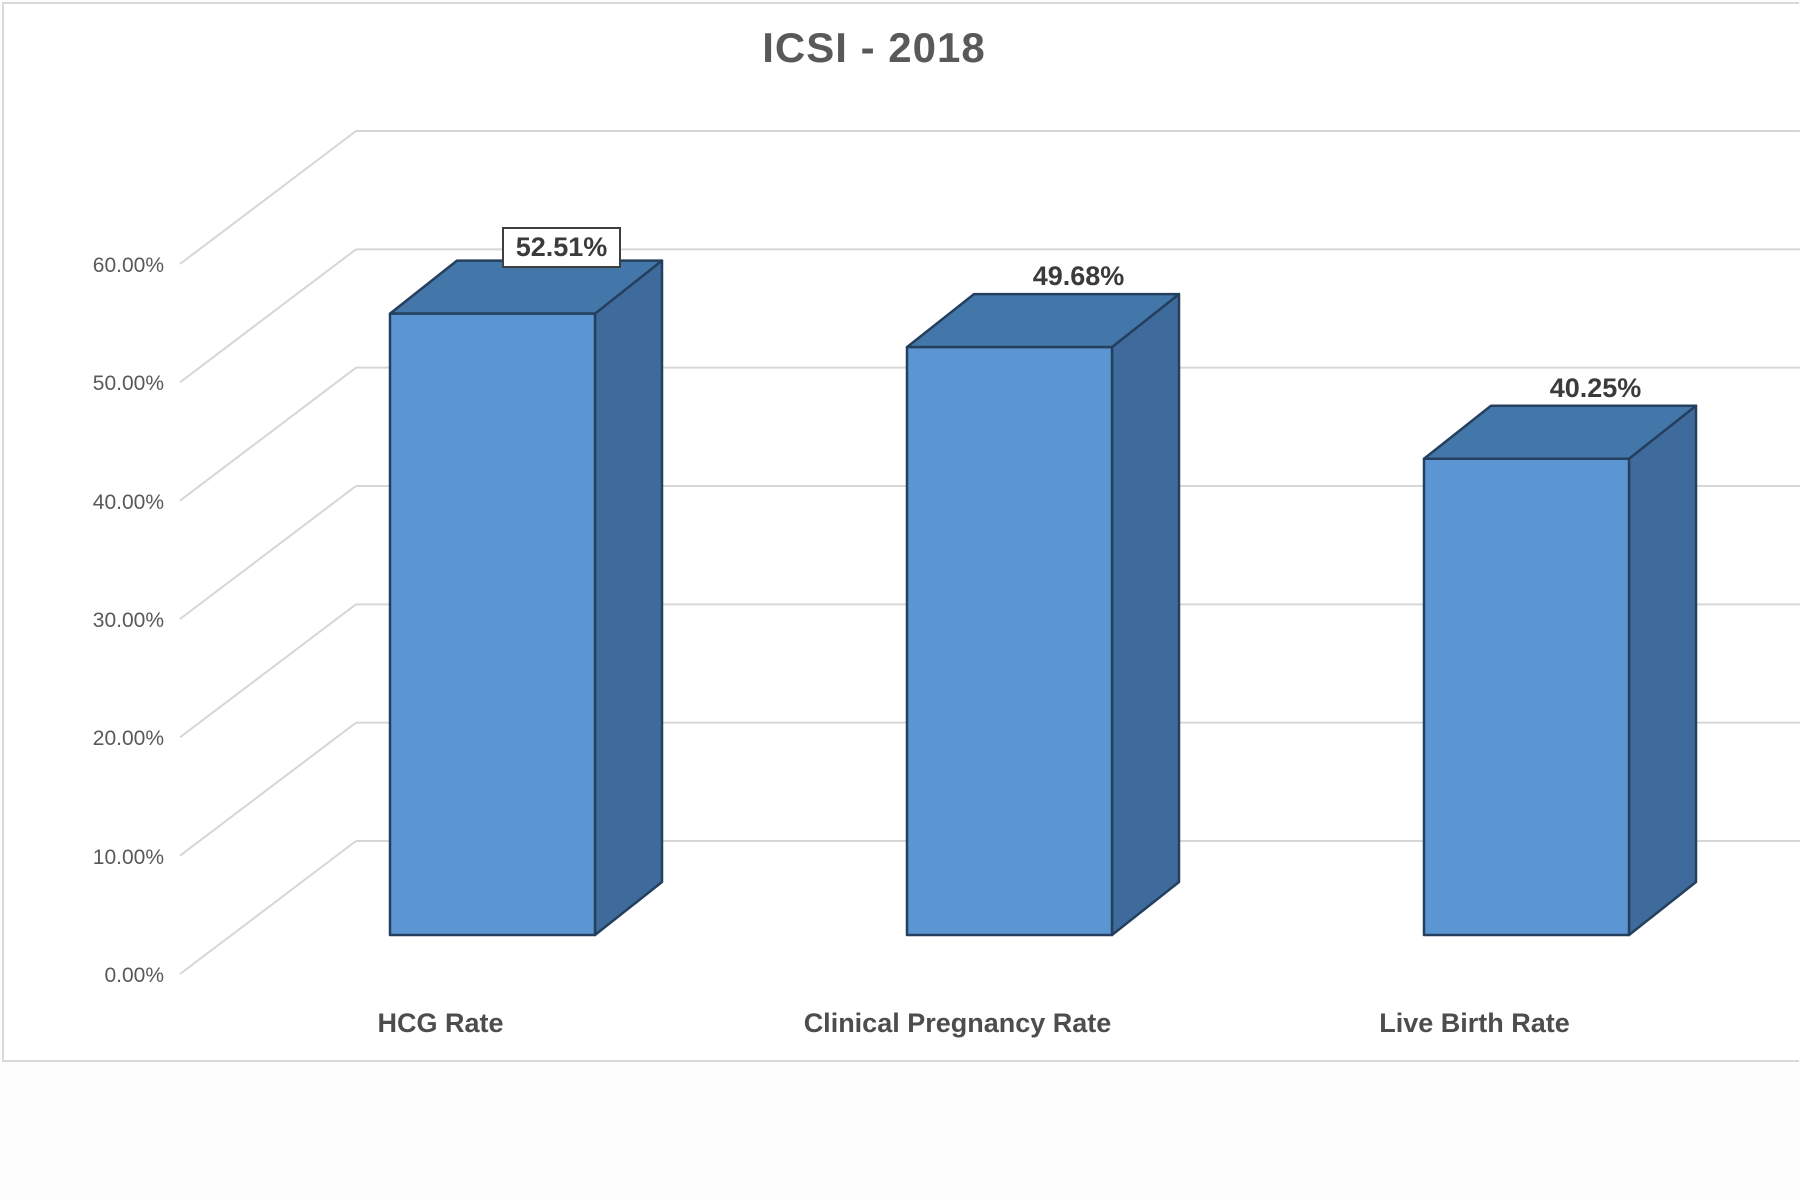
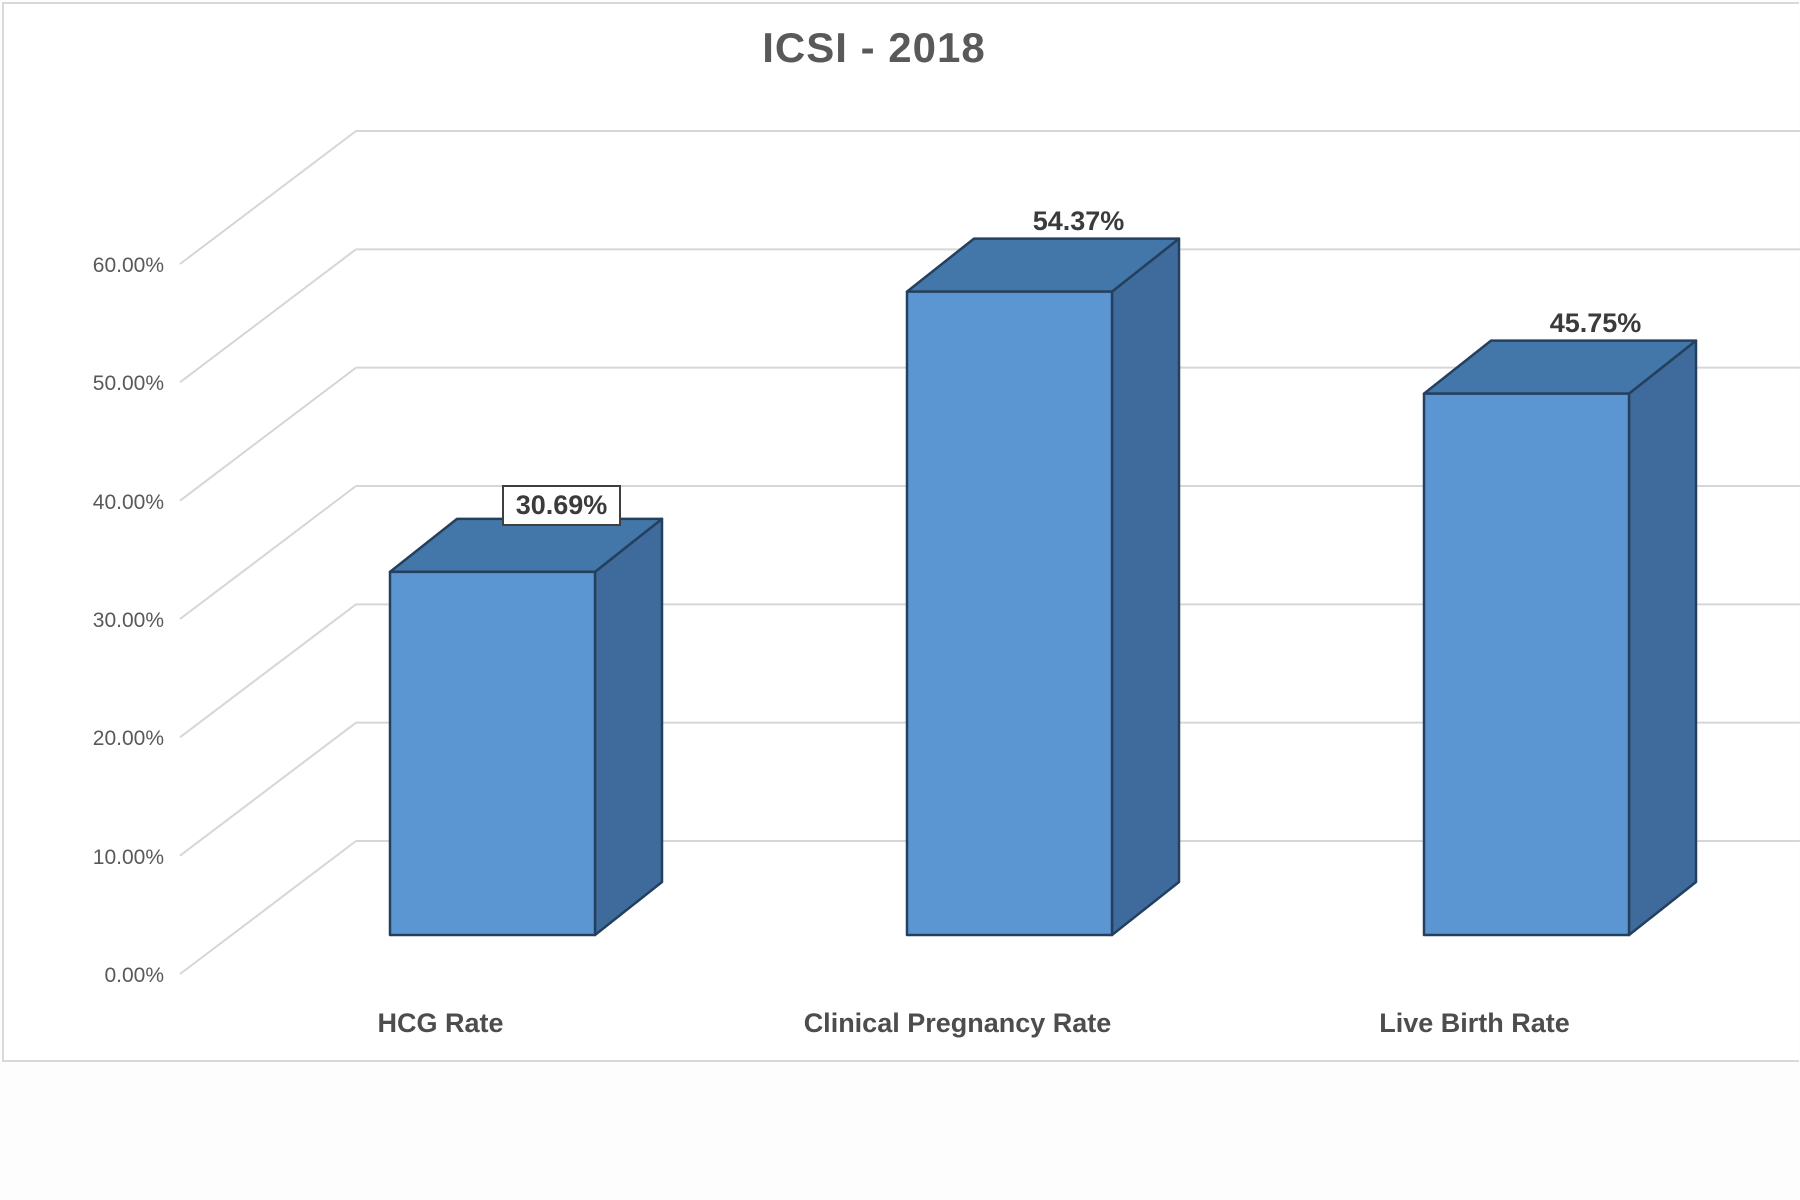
HCG Rate: 52.51% -> 30.69%
Clinical Pregnancy Rate: 49.68% -> 54.37%
Live Birth Rate: 40.25% -> 45.75%
